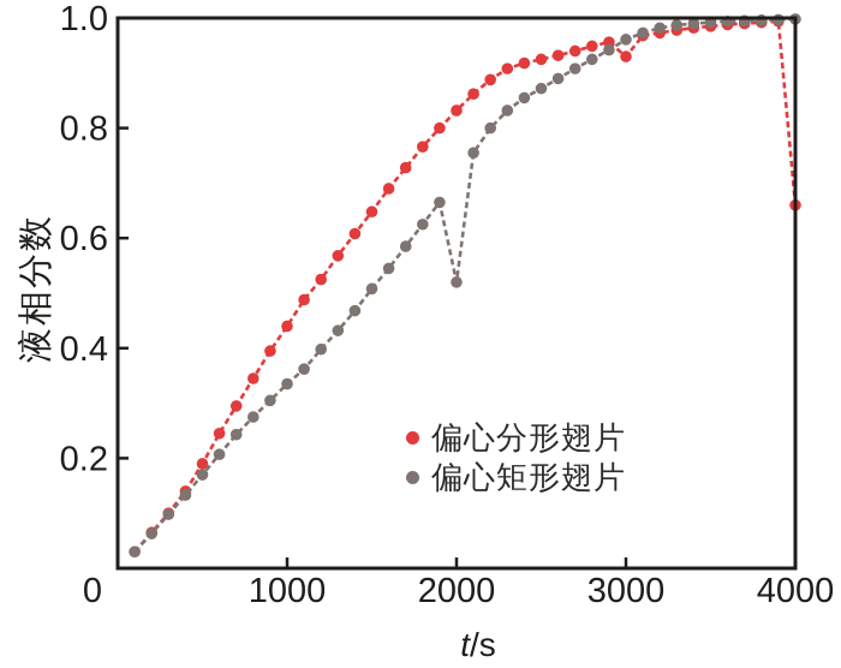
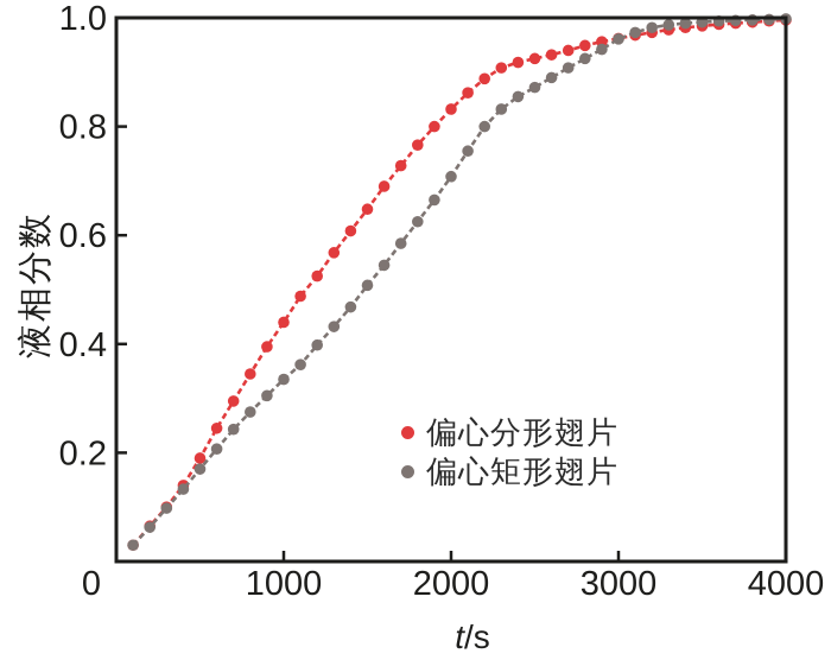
偏心矩形翅片/2000: 0.52 -> 0.71
偏心分形翅片/3000: 0.93 -> 0.96
偏心分形翅片/4000: 0.66 -> 1.00
